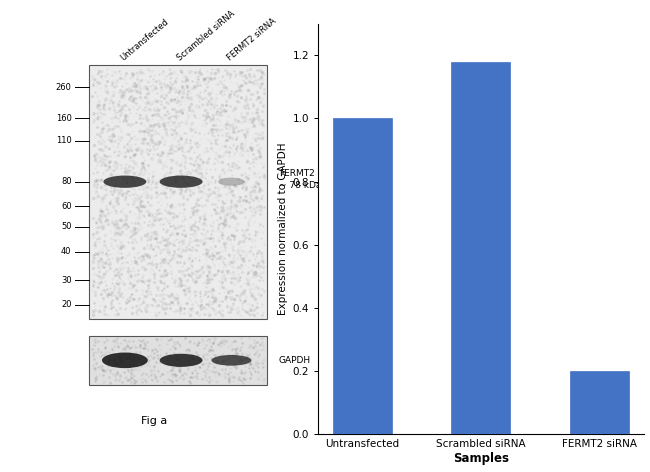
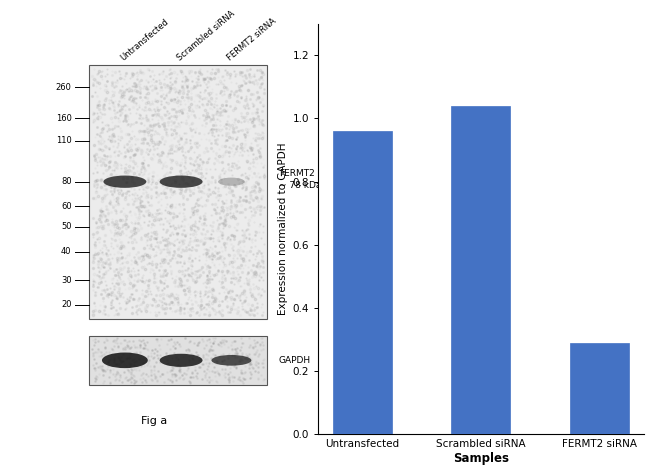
Untransfected: 1.00 -> 0.96
Scrambled siRNA: 1.18 -> 1.04
FERMT2 siRNA: 0.20 -> 0.29
